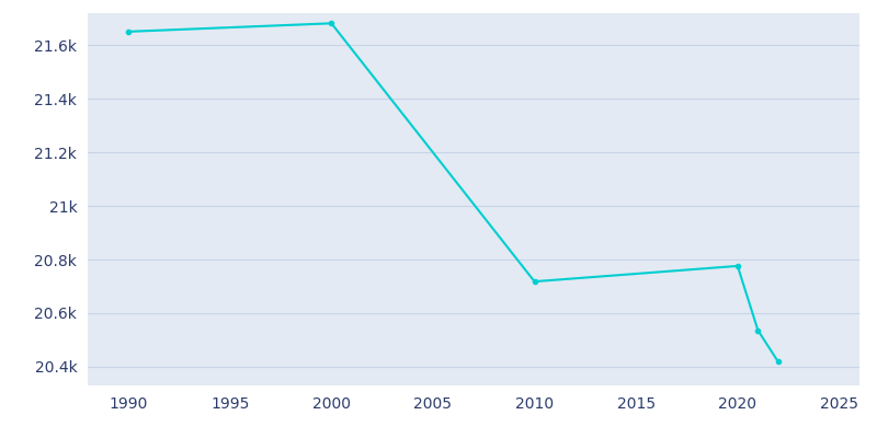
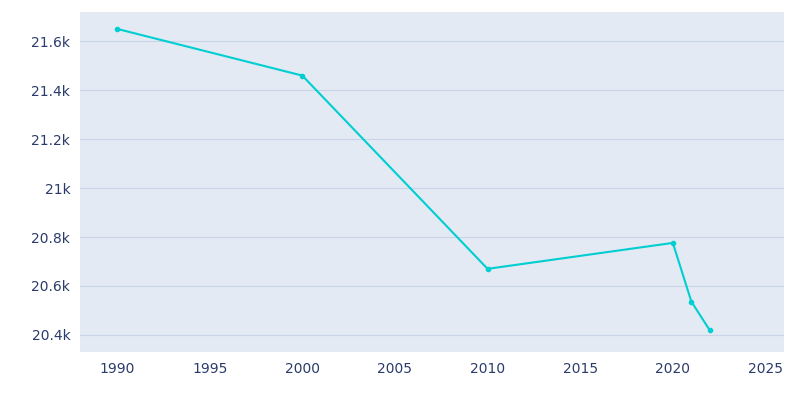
2000: 21.682k -> 21.460k
2010: 20.718k -> 20.670k
